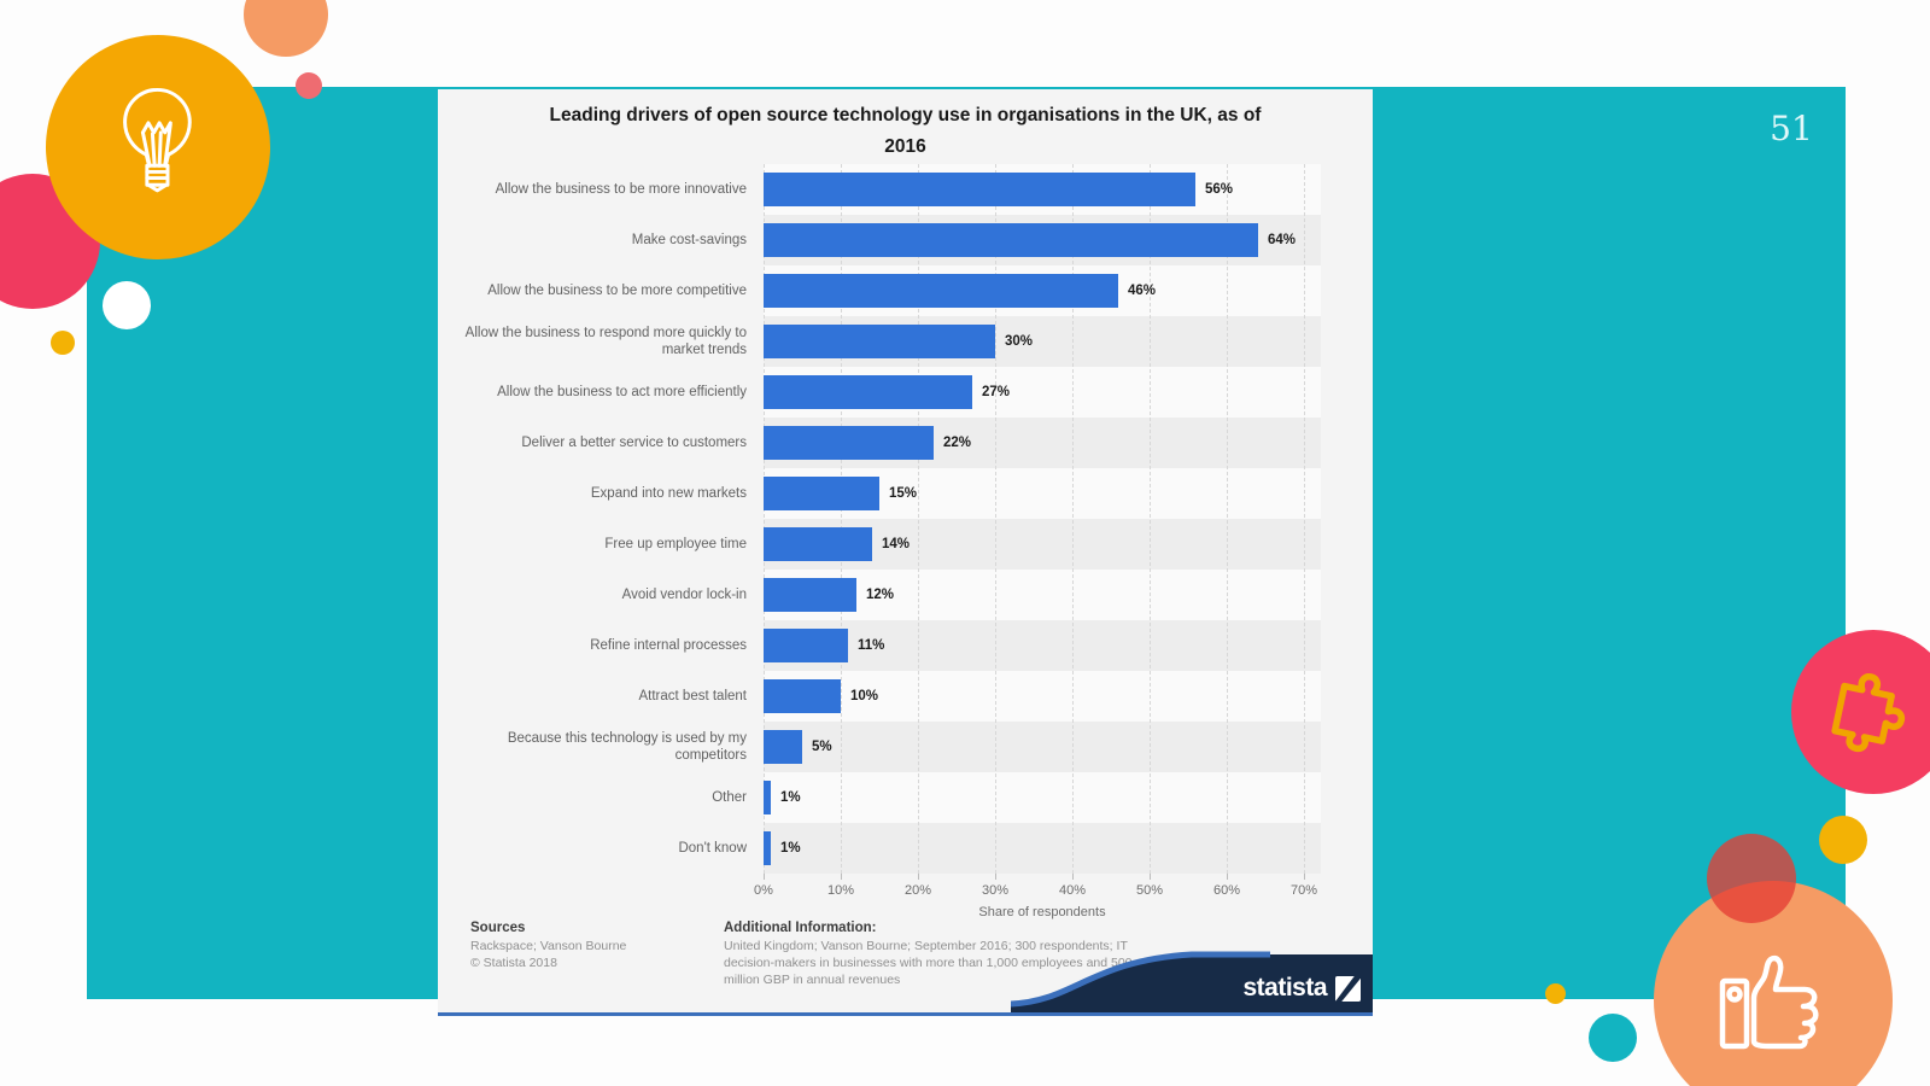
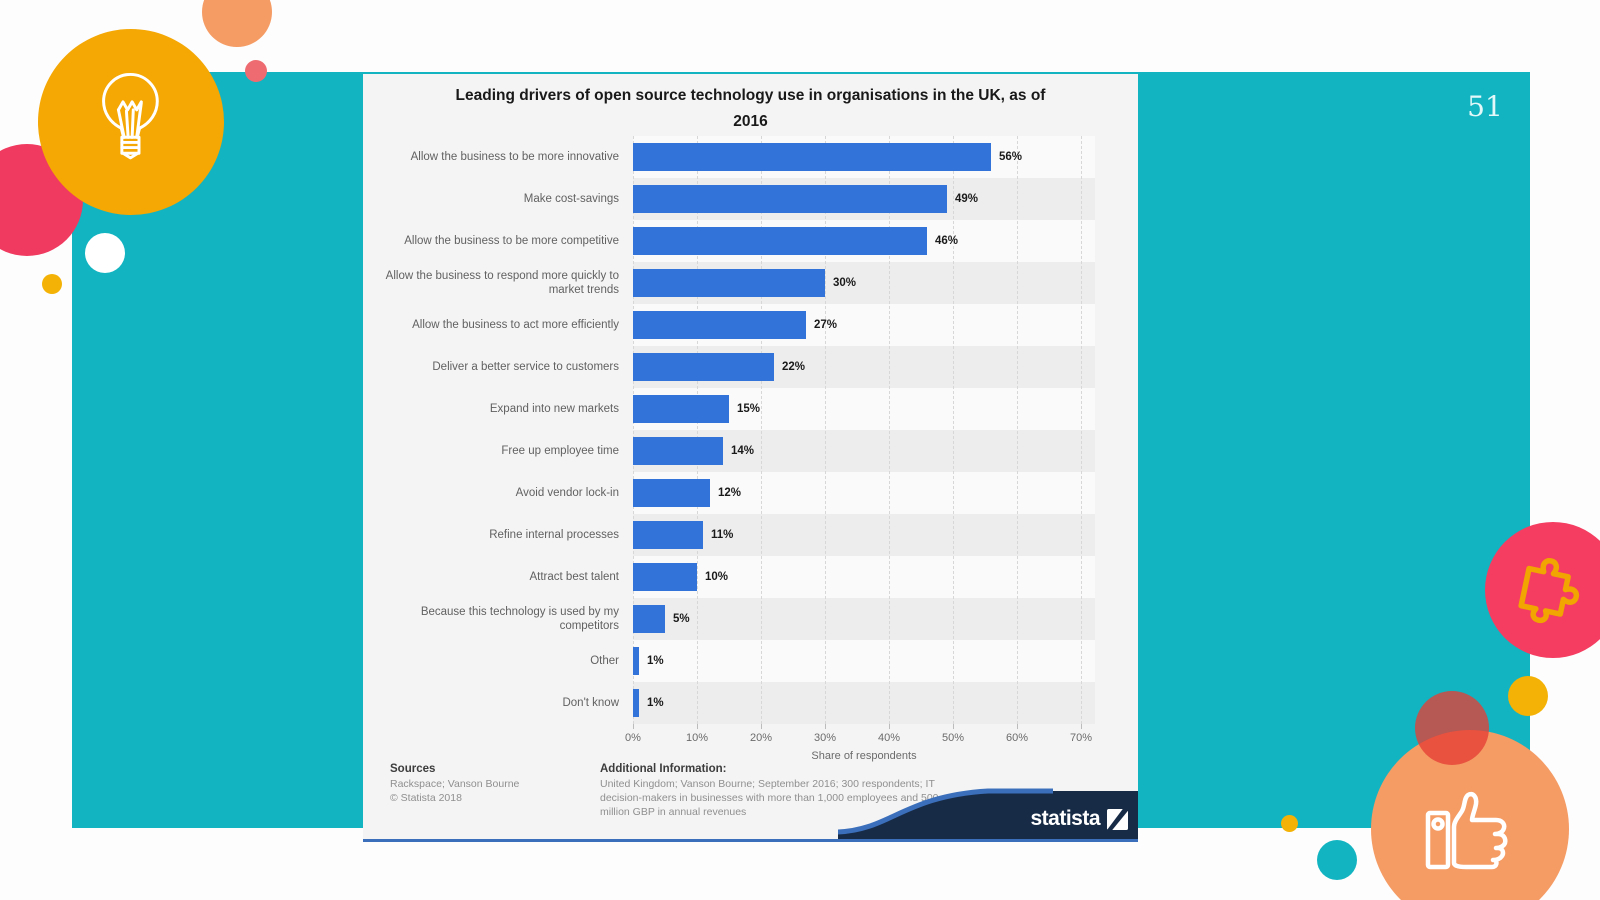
Make cost-savings: 64% -> 49%
